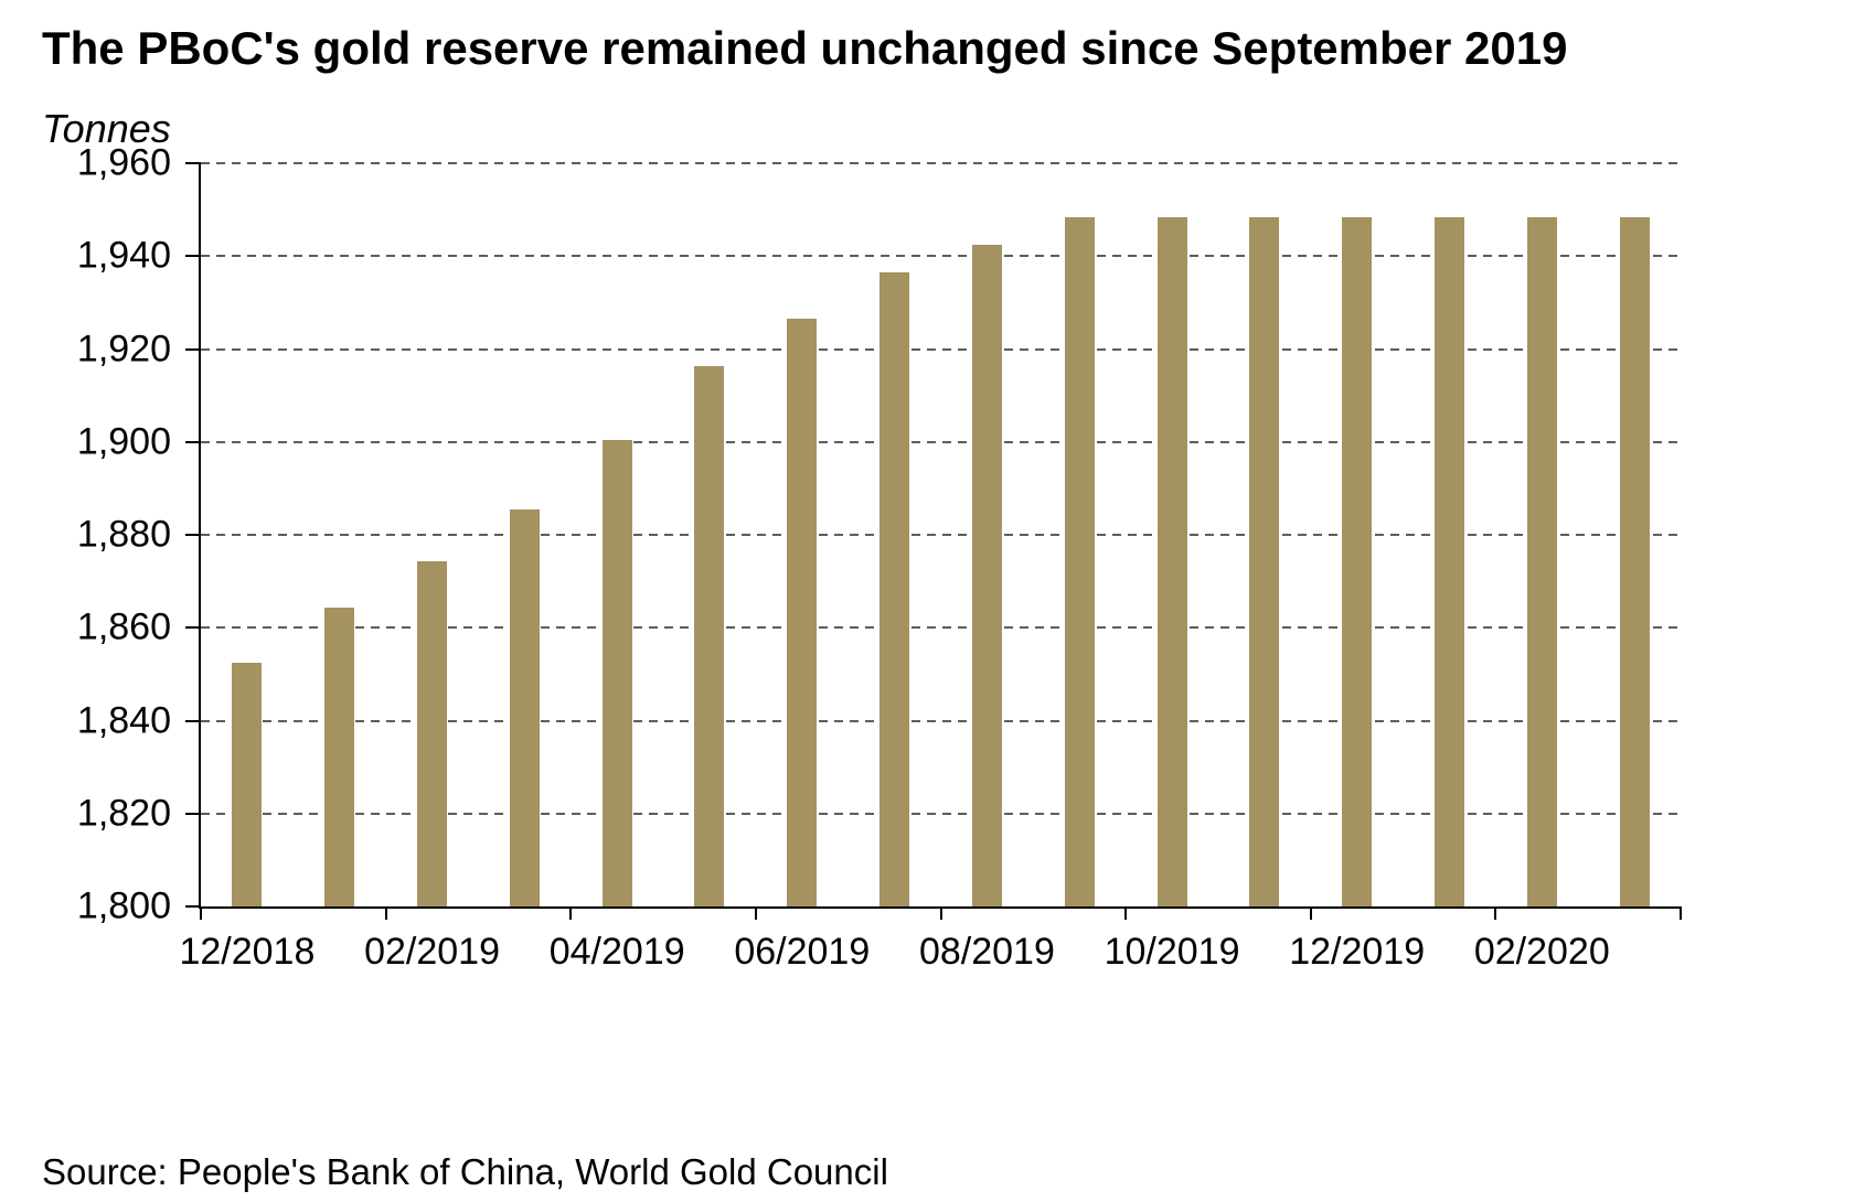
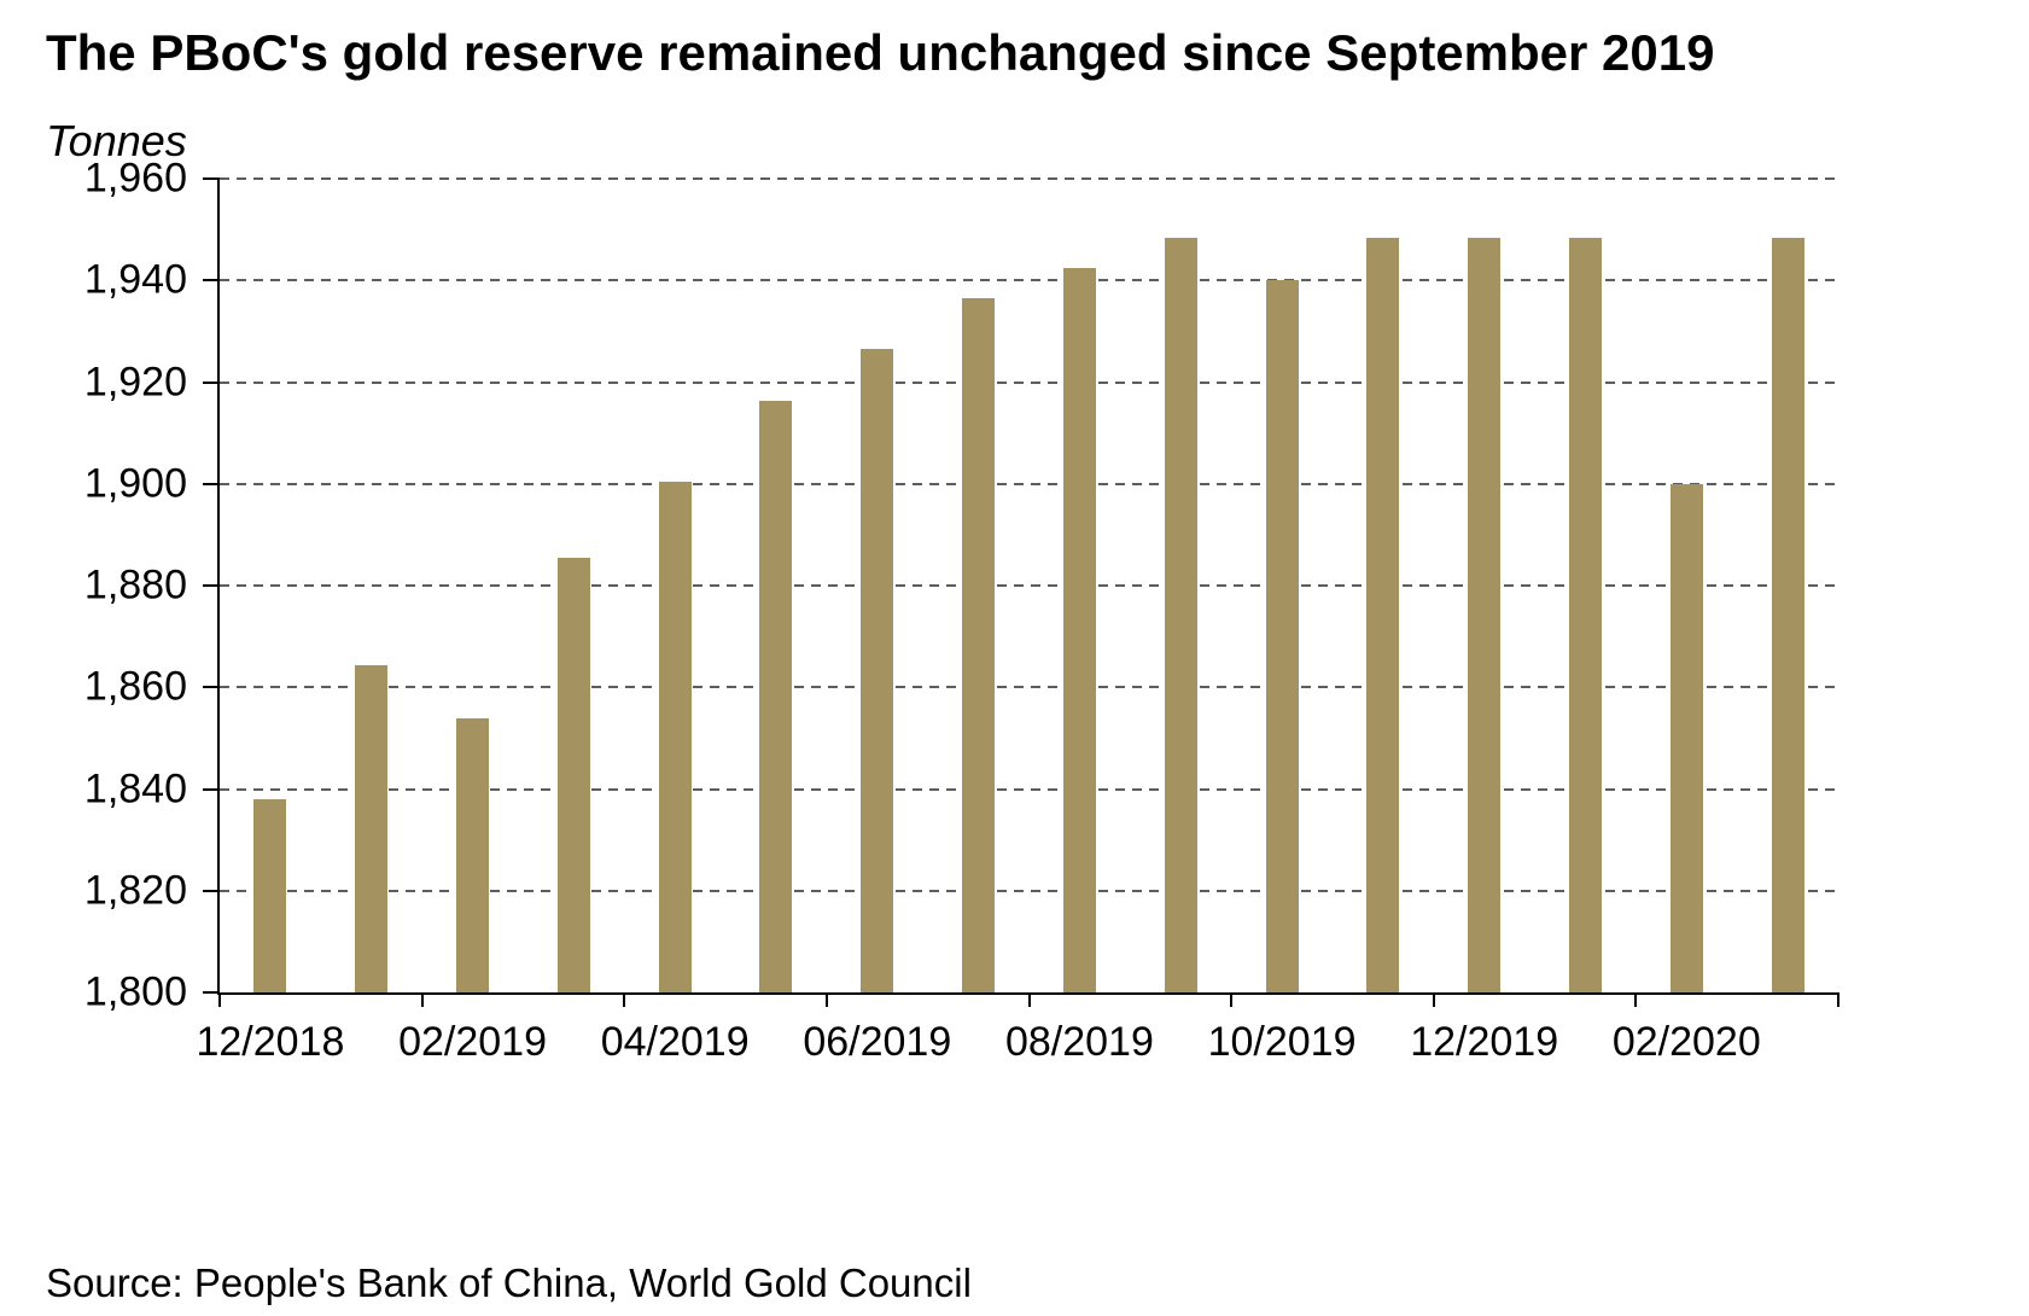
12/2018: 1852 -> 1838
02/2019: 1874 -> 1854
10/2019: 1948 -> 1940
02/2020: 1948 -> 1900
